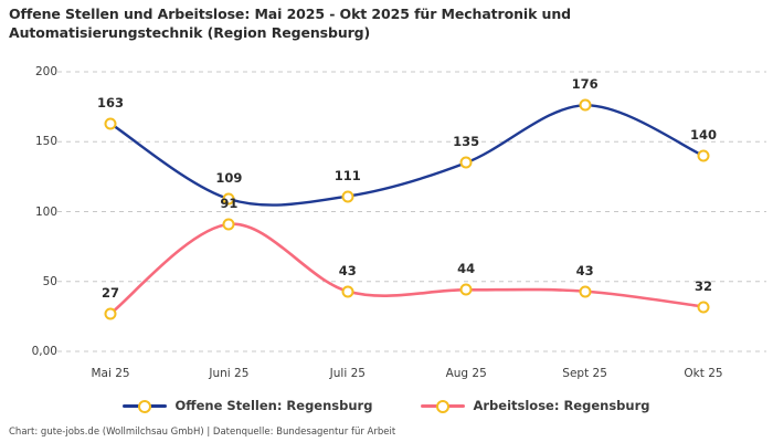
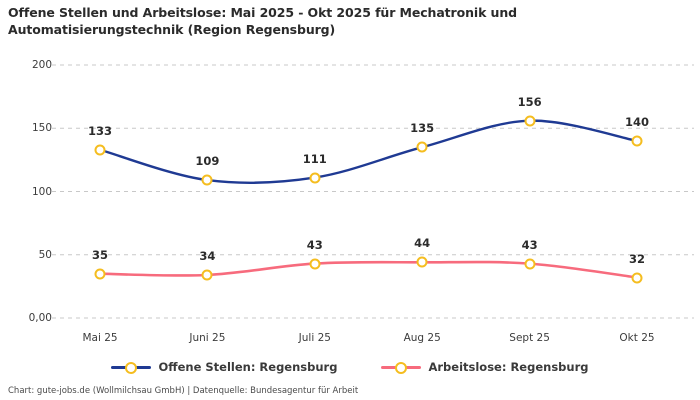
Offene Stellen: Regensburg/Mai 25: 163 -> 133
Arbeitslose: Regensburg/Mai 25: 27 -> 35
Arbeitslose: Regensburg/Juni 25: 91 -> 34
Offene Stellen: Regensburg/Sept 25: 176 -> 156
